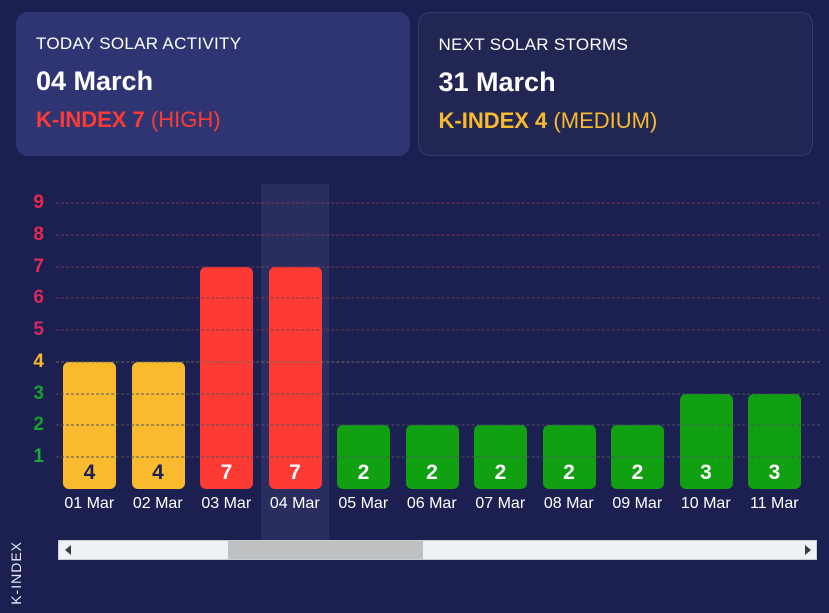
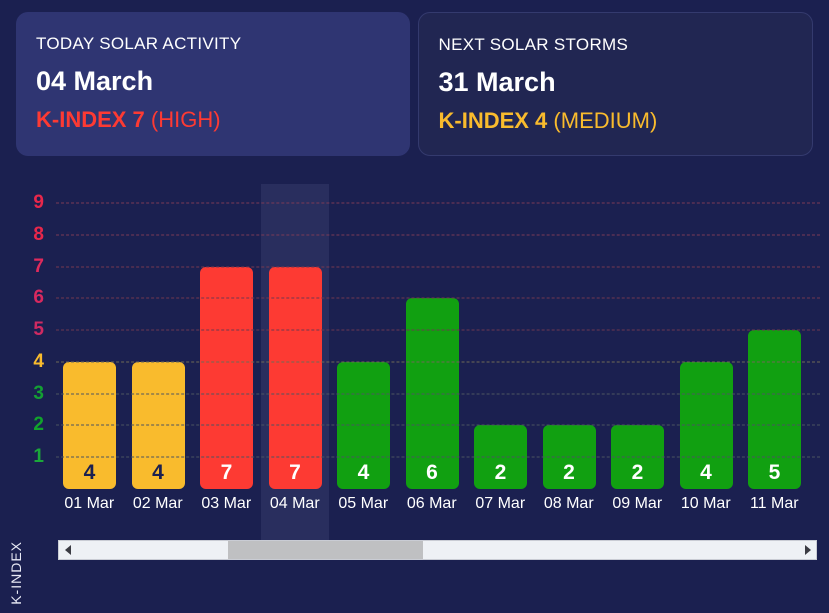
05 Mar: 2 -> 4
06 Mar: 2 -> 6
10 Mar: 3 -> 4
11 Mar: 3 -> 5
